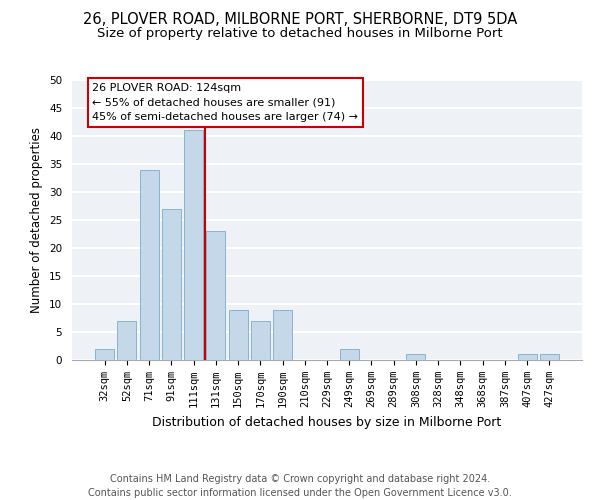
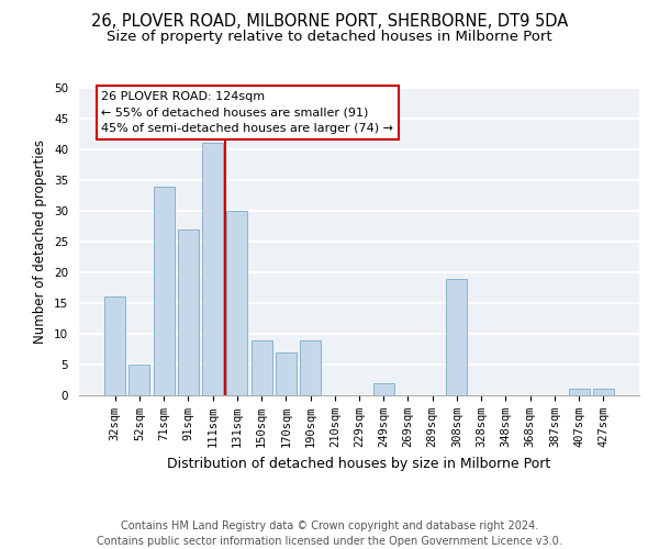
32sqm: 2 -> 16
52sqm: 7 -> 5
131sqm: 23 -> 30
308sqm: 1 -> 19
